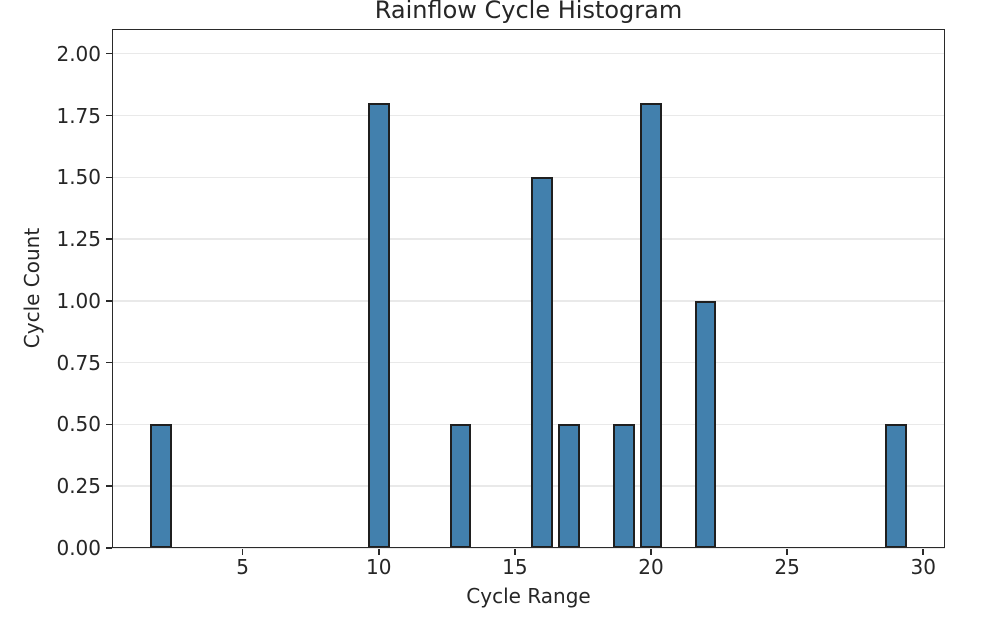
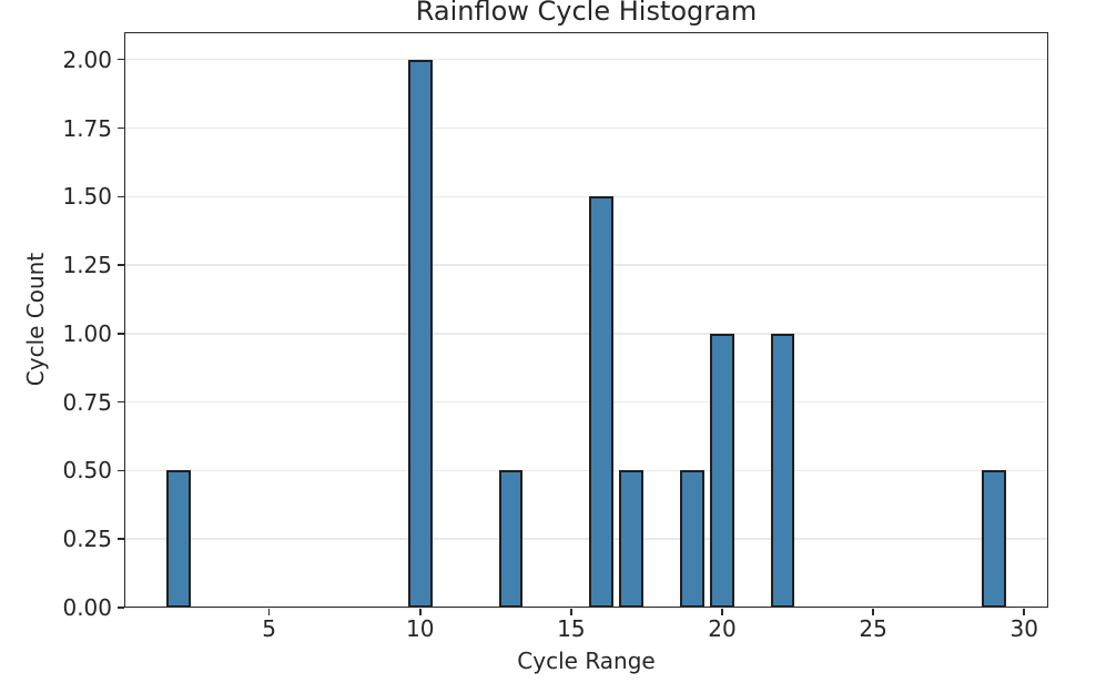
10: 1.8 -> 2.0
20: 1.8 -> 1.0
